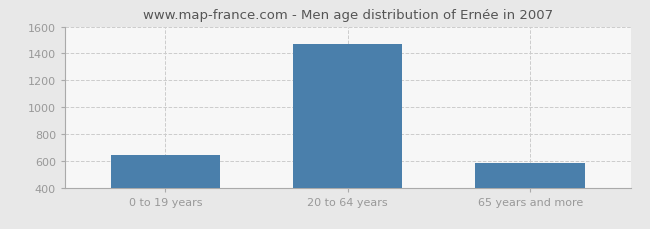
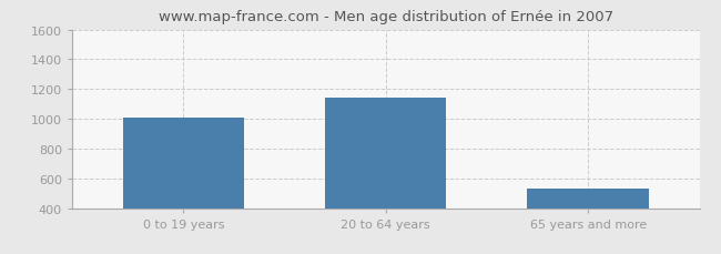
0 to 19 years: 640 -> 1010
20 to 64 years: 1470 -> 1140
65 years and more: 580 -> 530
